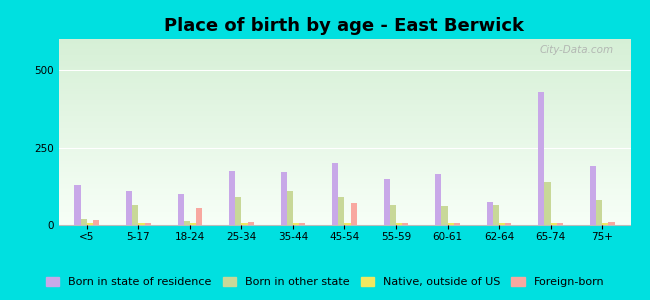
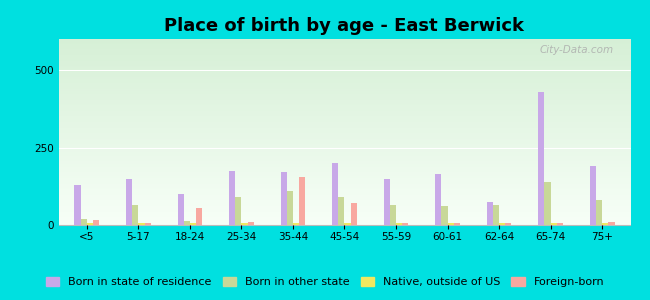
Born in state of residence/5-17: 110 -> 150
Foreign-born/35-44: 5 -> 155
